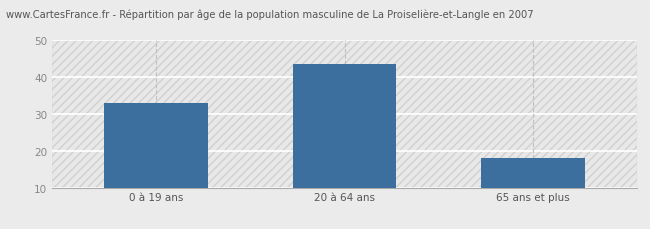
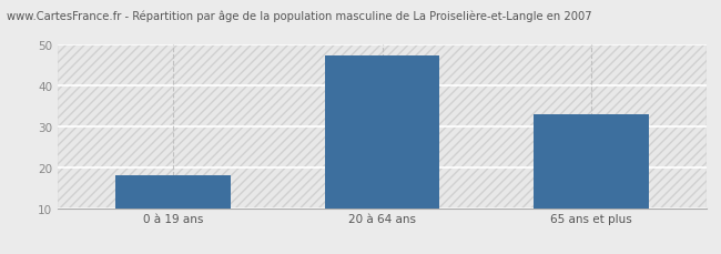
0 à 19 ans: 33.0 -> 18.0
20 à 64 ans: 43.5 -> 47.5
65 ans et plus: 18.0 -> 33.0
